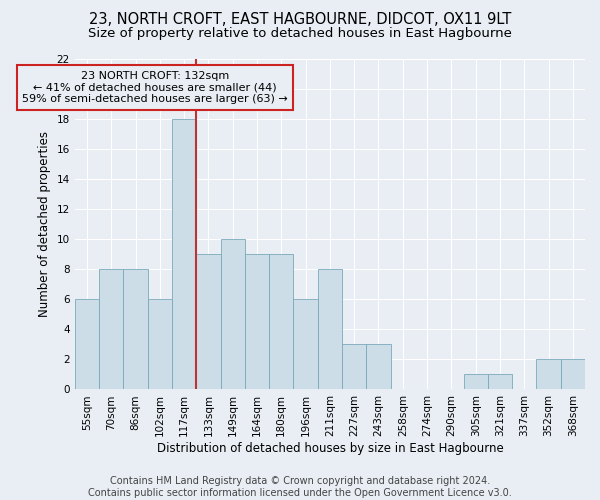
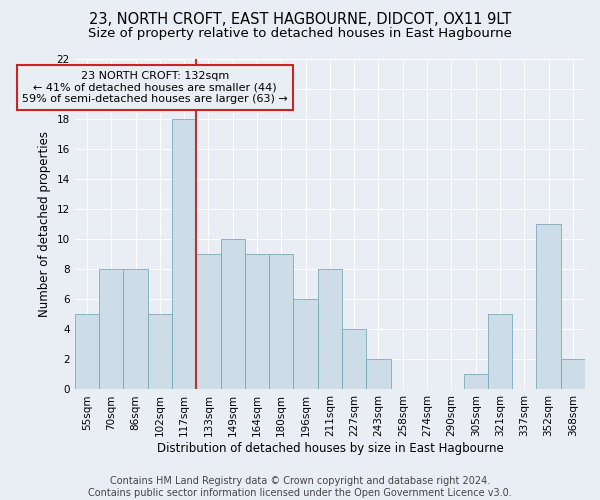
55sqm: 6 -> 5
102sqm: 6 -> 5
227sqm: 3 -> 4
243sqm: 3 -> 2
321sqm: 1 -> 5
352sqm: 2 -> 11
